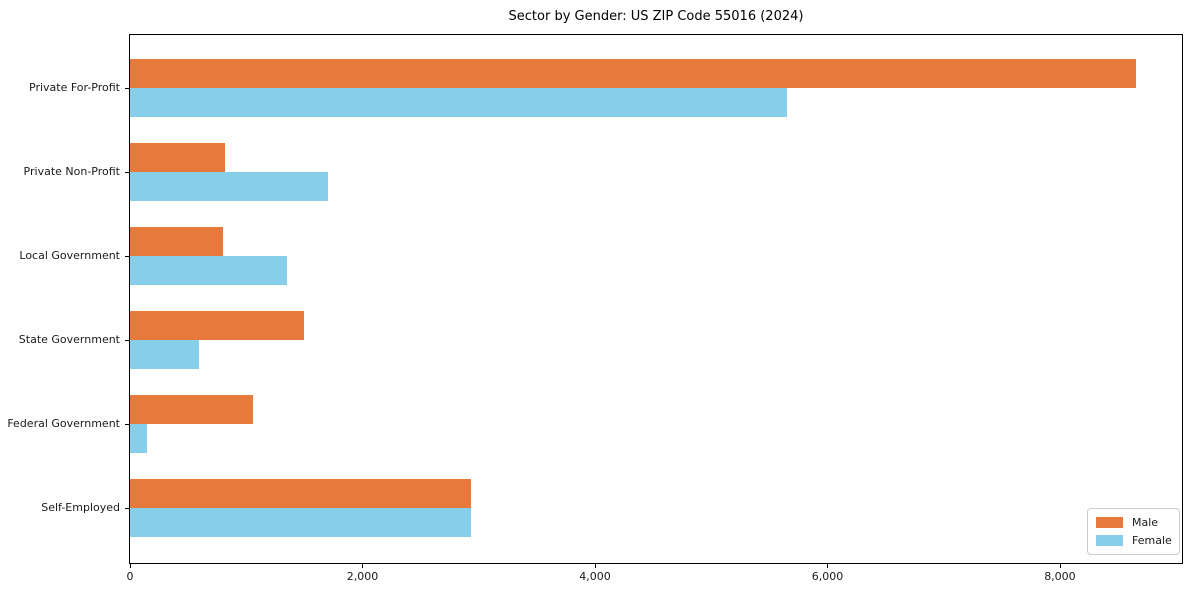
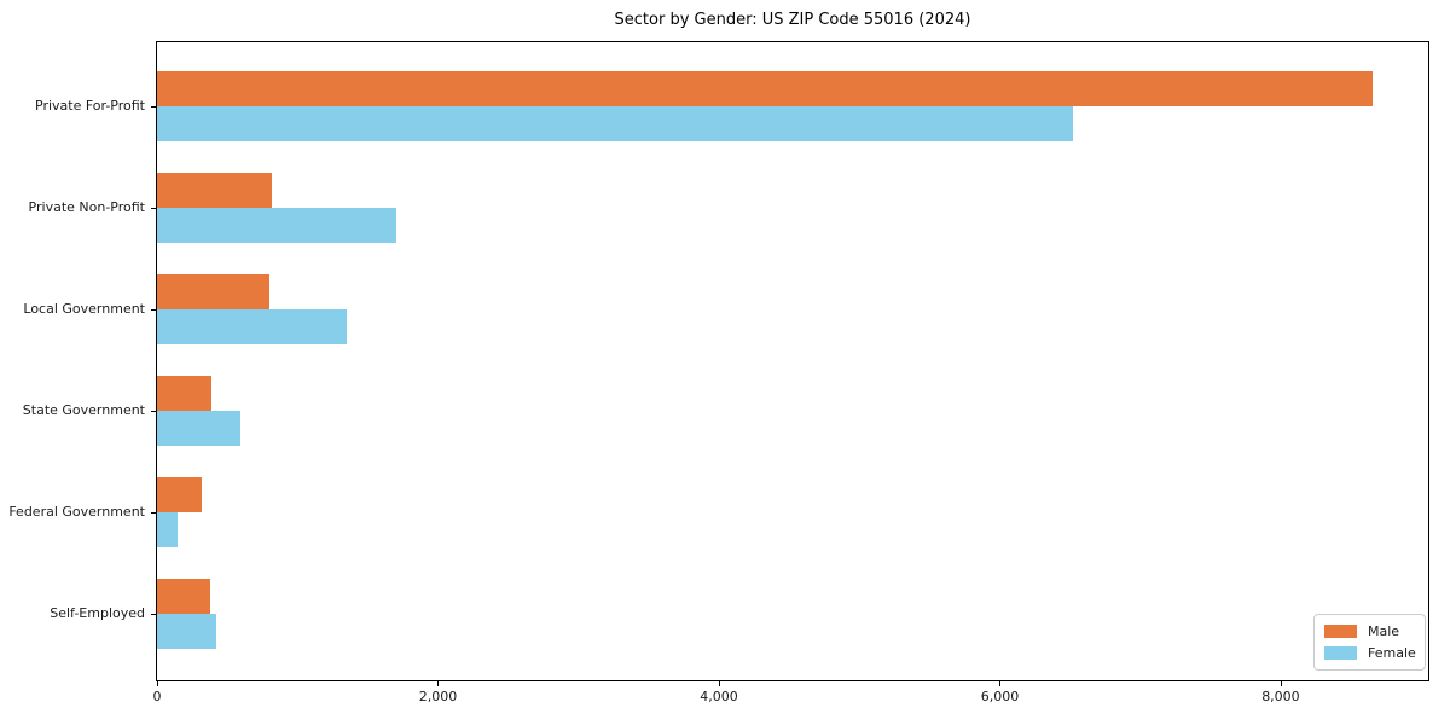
Female/Private For-Profit: 5650 -> 6520
Male/State Government: 1500 -> 390
Male/Federal Government: 1060 -> 320
Male/Self-Employed: 2930 -> 380
Female/Self-Employed: 2930 -> 420
